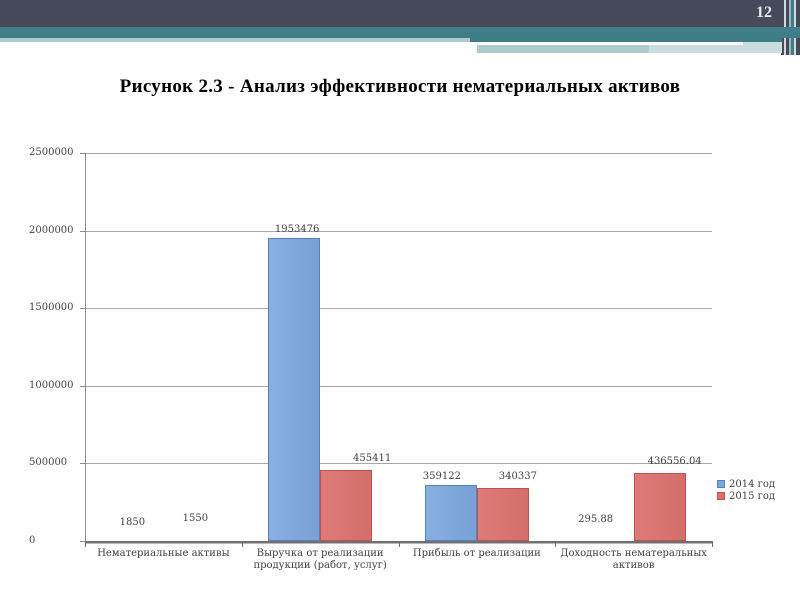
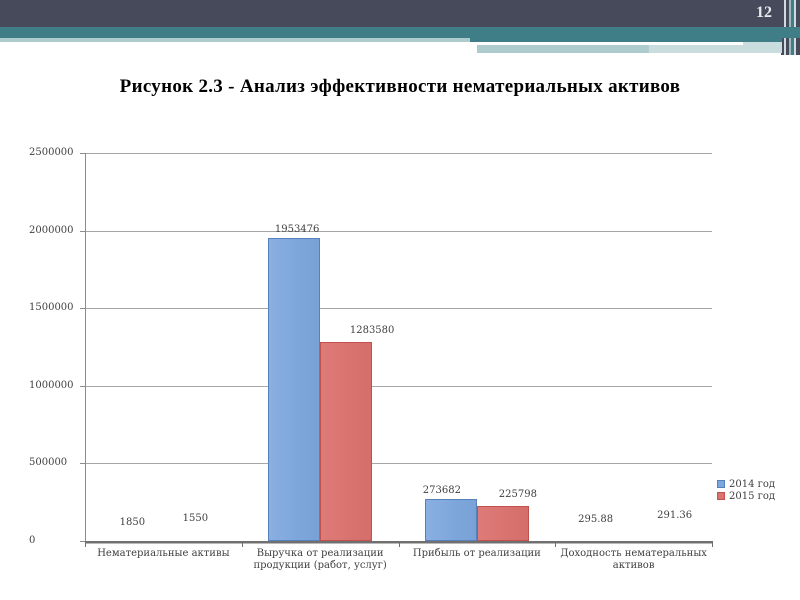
2015 год/Выручка от реализации продукции (работ, услуг): 455411 -> 1283580
2014 год/Прибыль от реализации: 359122 -> 273682
2015 год/Прибыль от реализации: 340337 -> 225798
2015 год/Доходность нематеральных активов: 436556.04 -> 291.36
